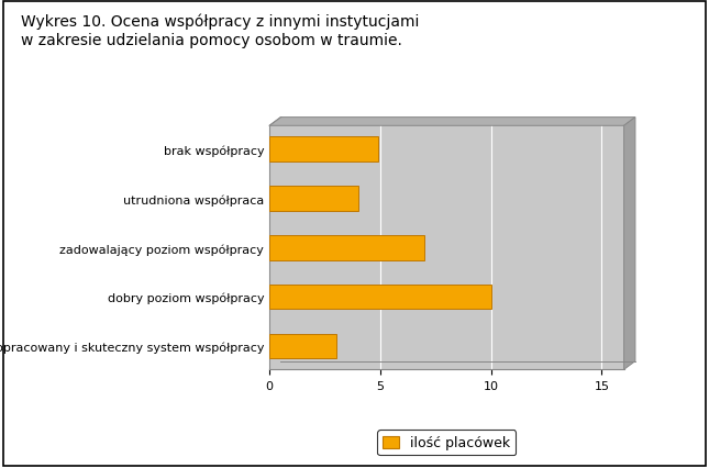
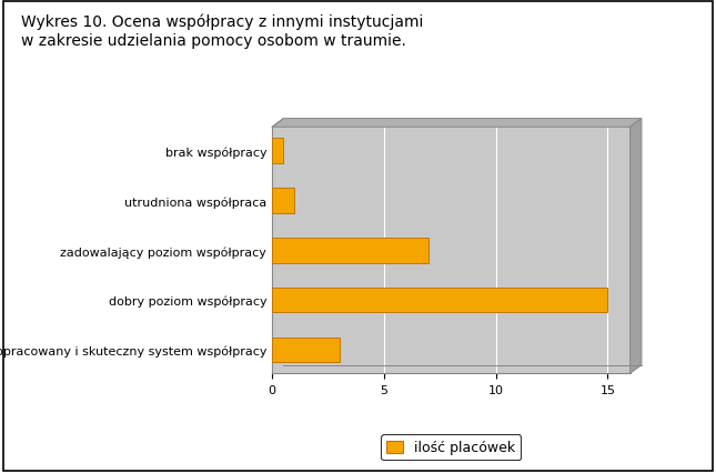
brak współpracy: 4.9 -> 0.5
utrudniona współpraca: 4.0 -> 1.0
dobry poziom współpracy: 10.0 -> 15.0
